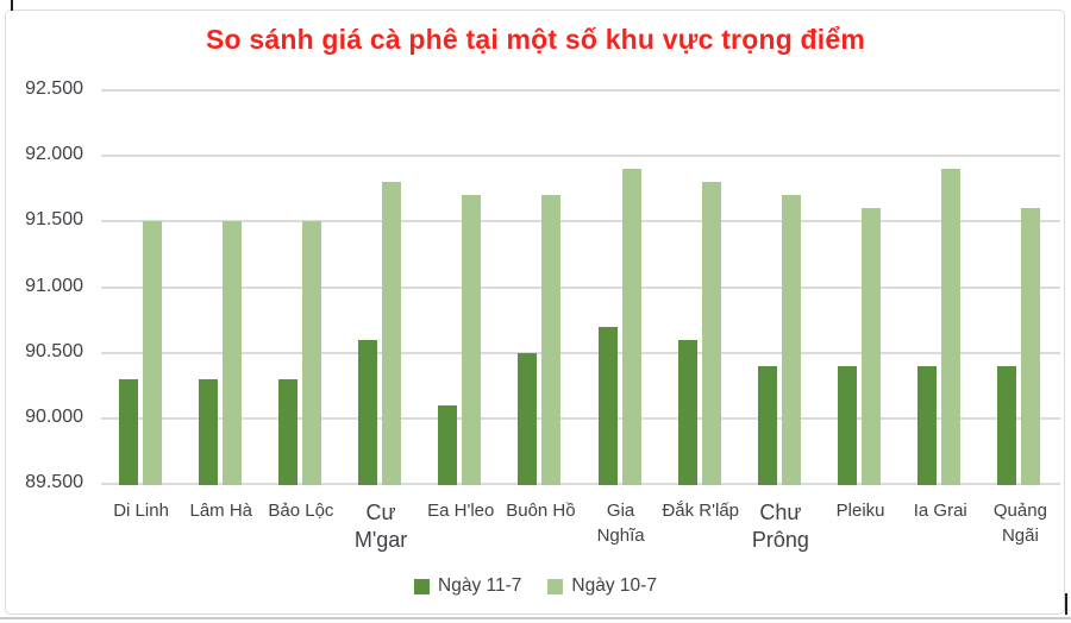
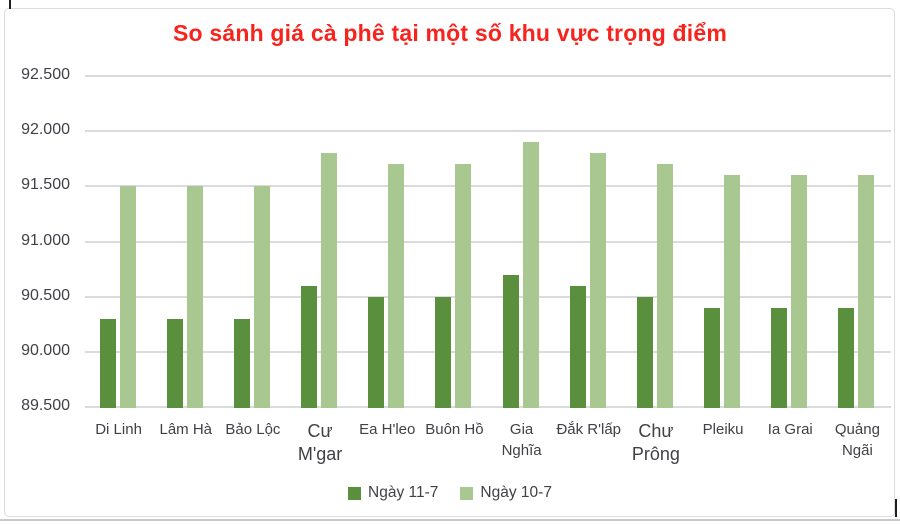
Ngày 11-7/Ea H'leo: 90100 -> 90500
Ngày 11-7/Chư Prông: 90400 -> 90500
Ngày 10-7/Ia Grai: 91900 -> 91600
